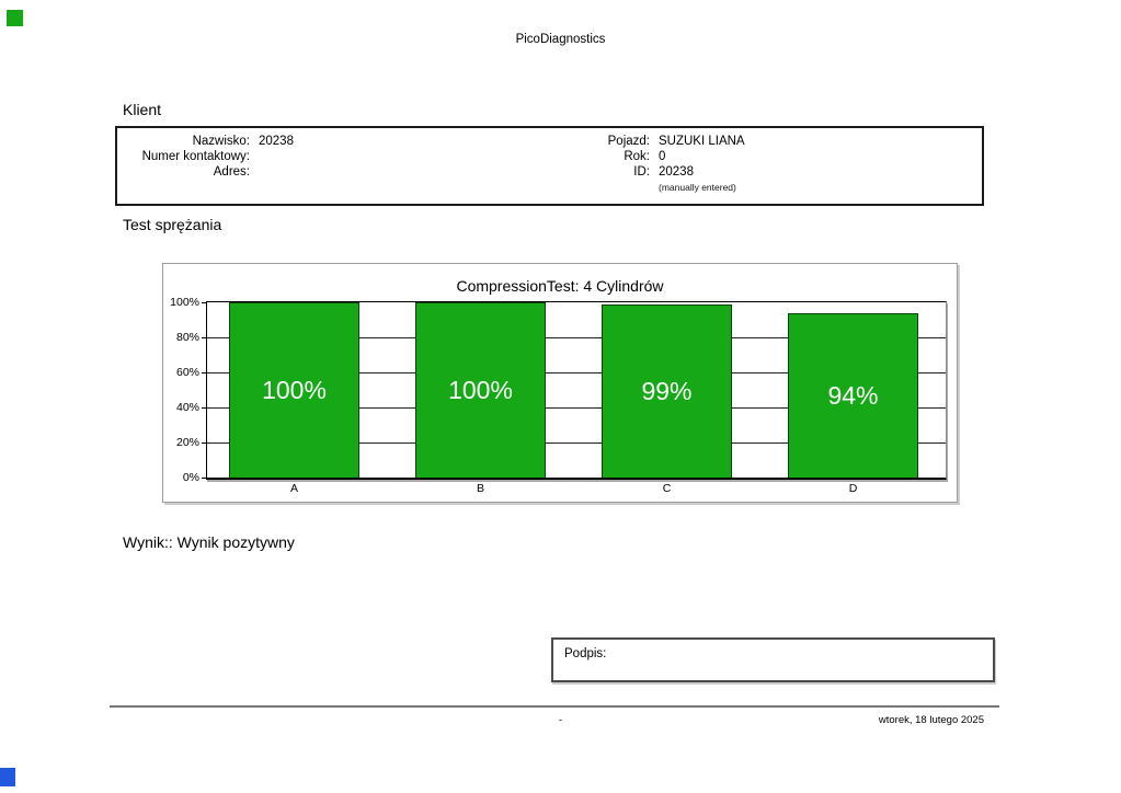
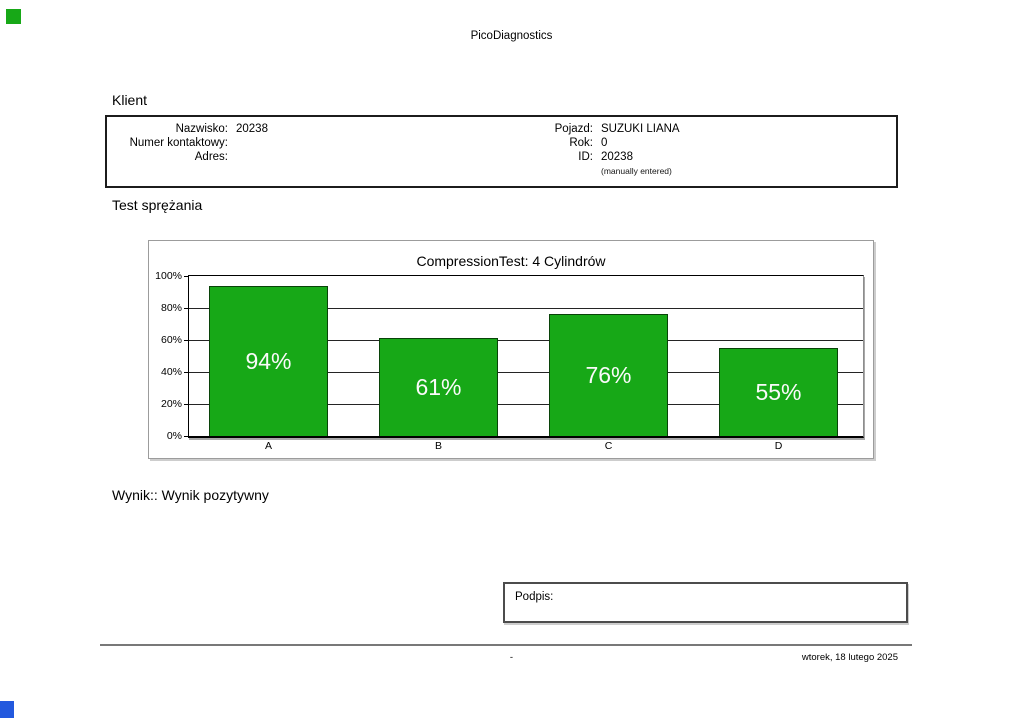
A: 100% -> 94%
B: 100% -> 61%
C: 99% -> 76%
D: 94% -> 55%
